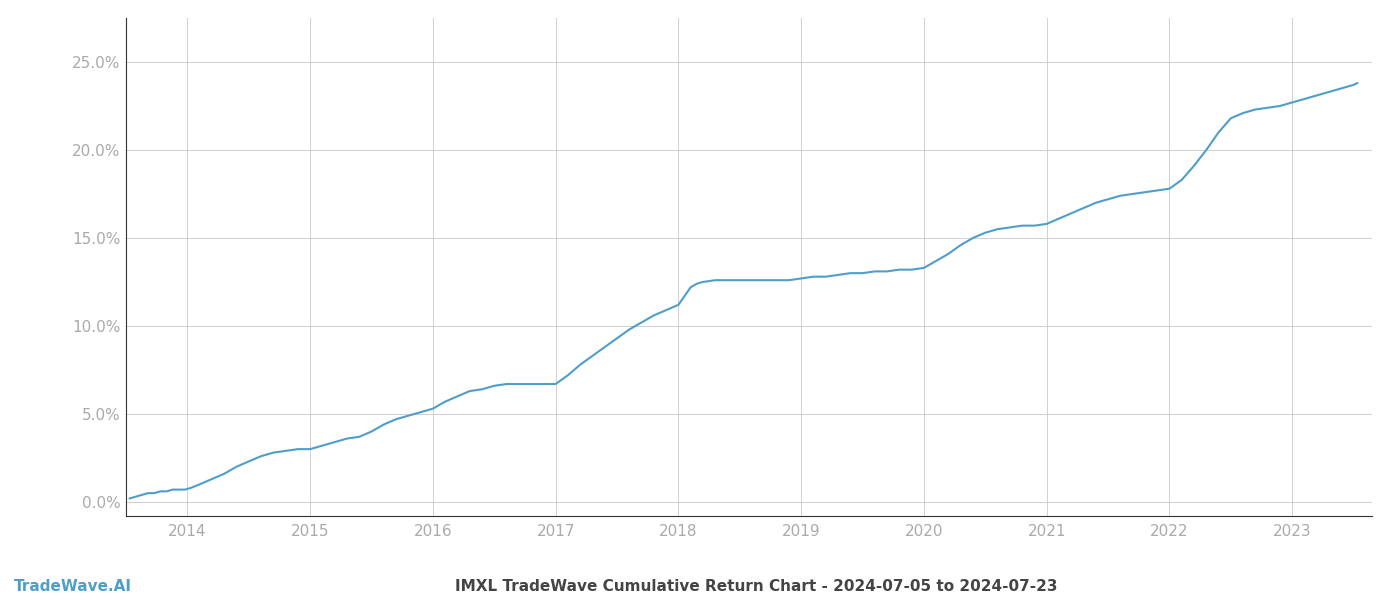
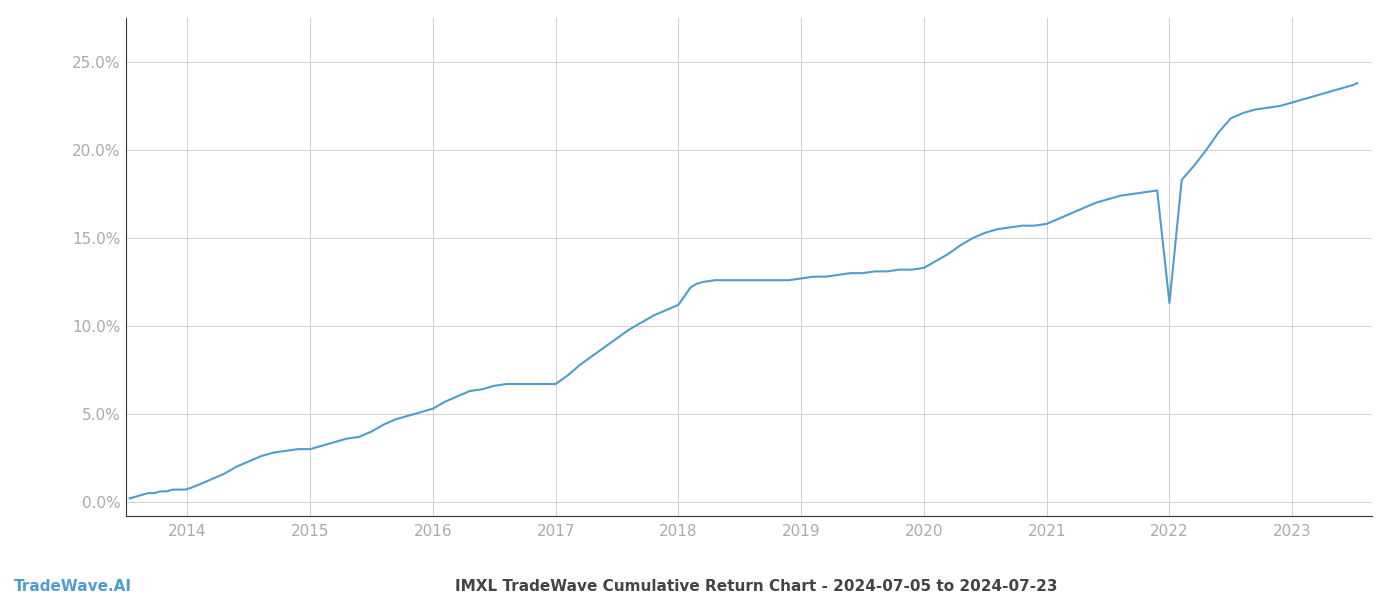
2022: 17.8% -> 11.3%
